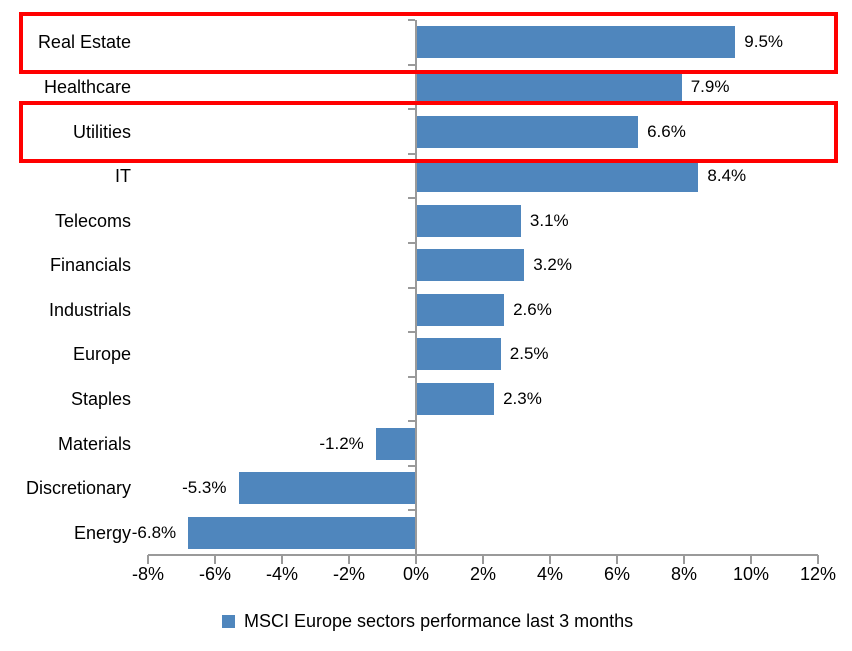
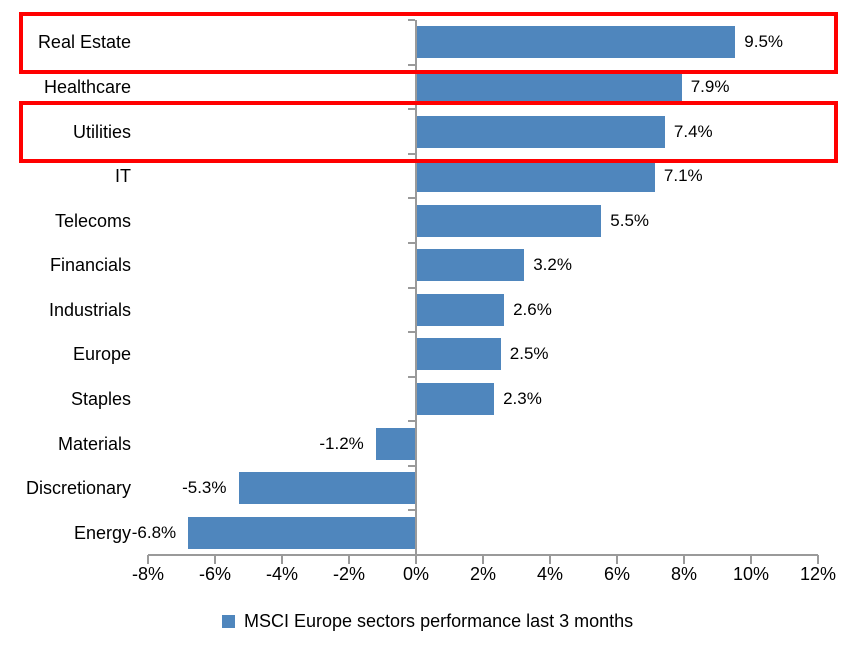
Utilities: 6.6% -> 7.4%
IT: 8.4% -> 7.1%
Telecoms: 3.1% -> 5.5%
